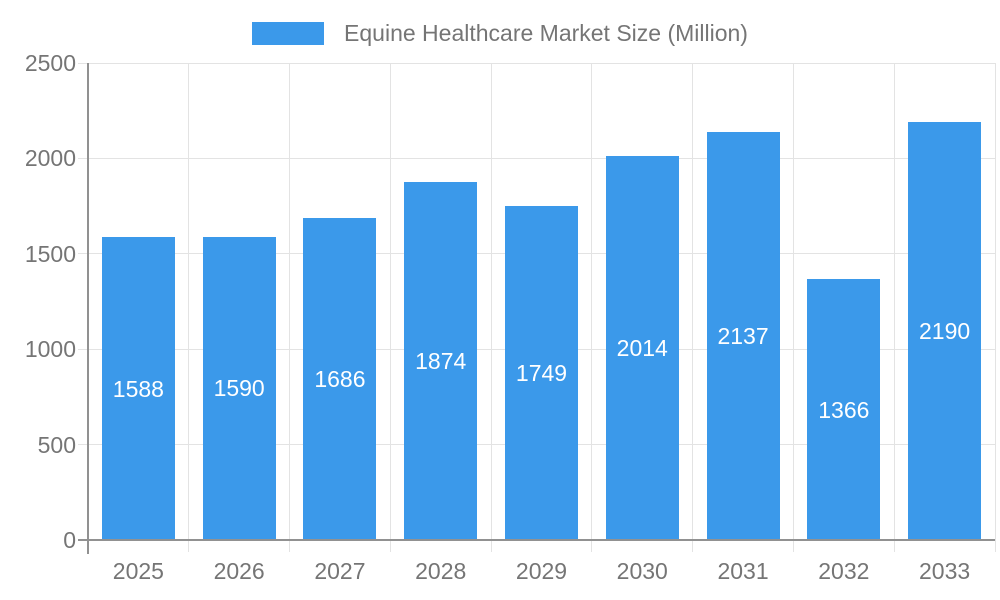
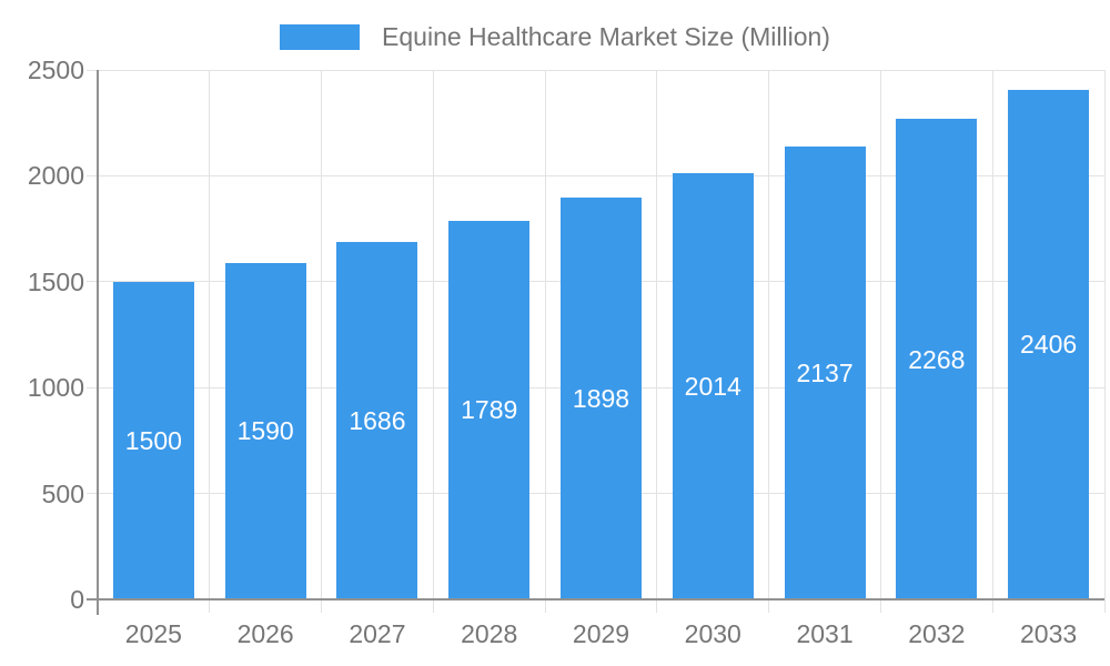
2025: 1588 -> 1500
2028: 1874 -> 1789
2029: 1749 -> 1898
2032: 1366 -> 2268
2033: 2190 -> 2406
